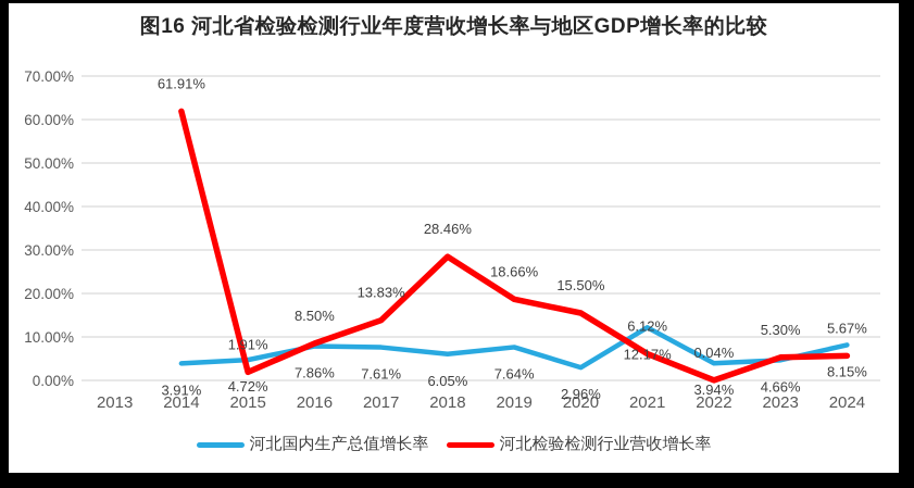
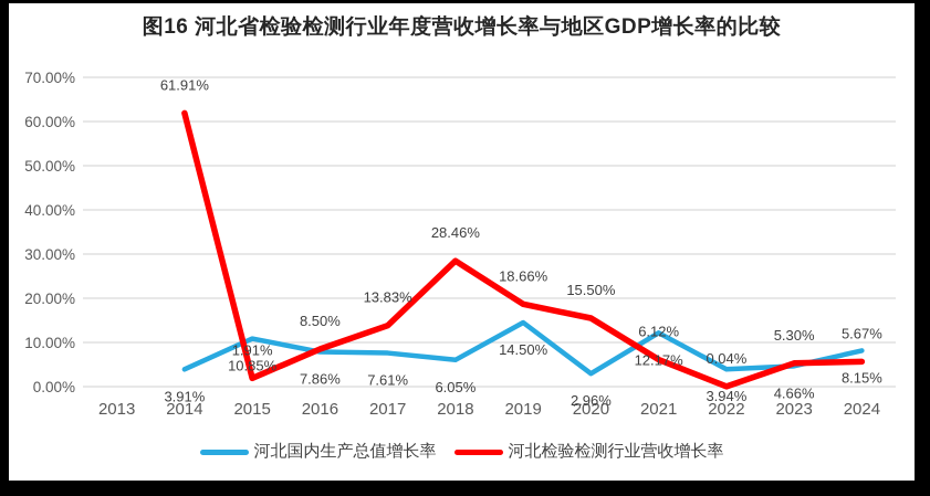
河北国内生产总值增长率/2015: 4.72% -> 10.85%
河北国内生产总值增长率/2019: 7.64% -> 14.50%
